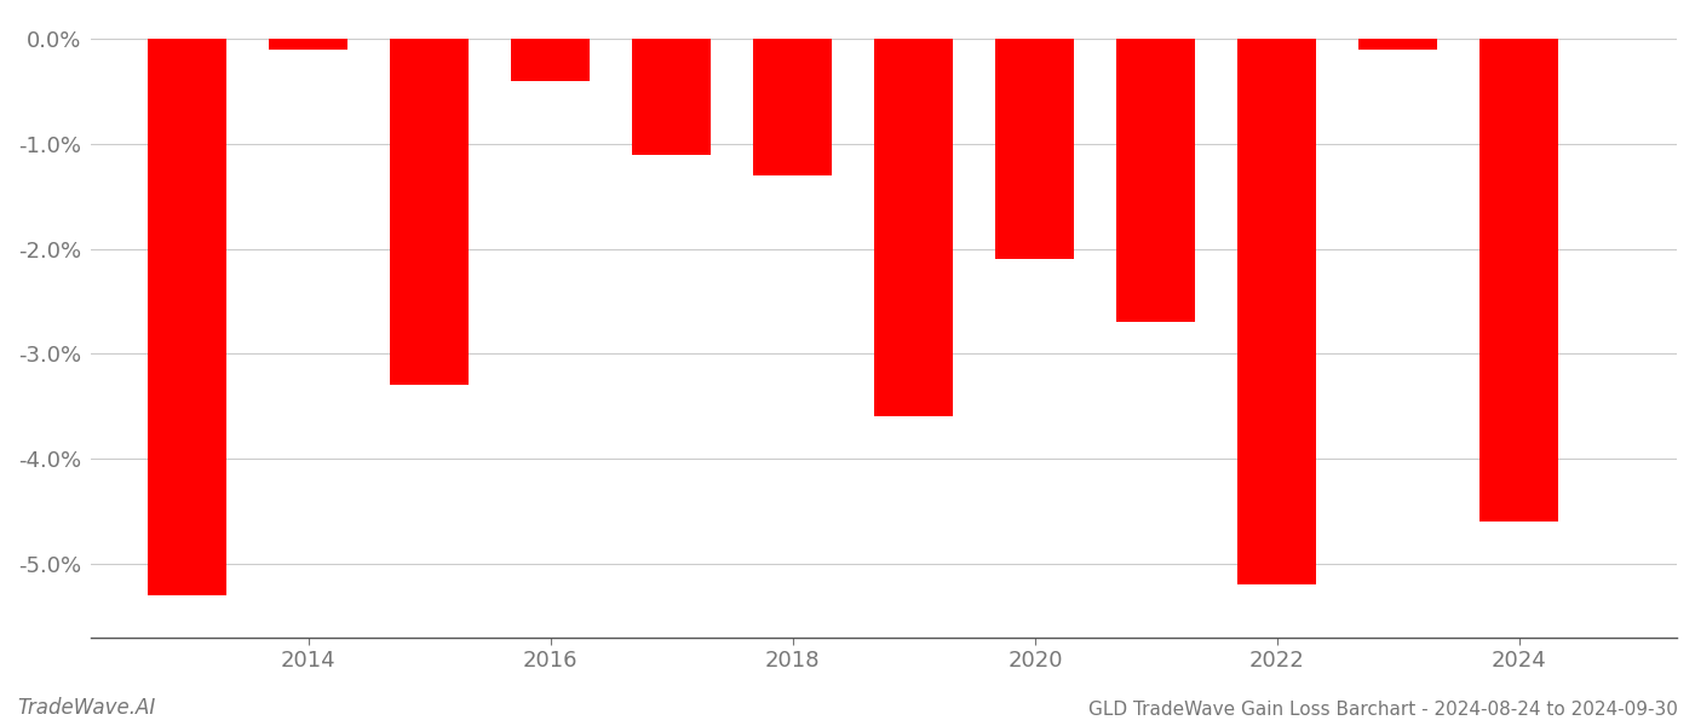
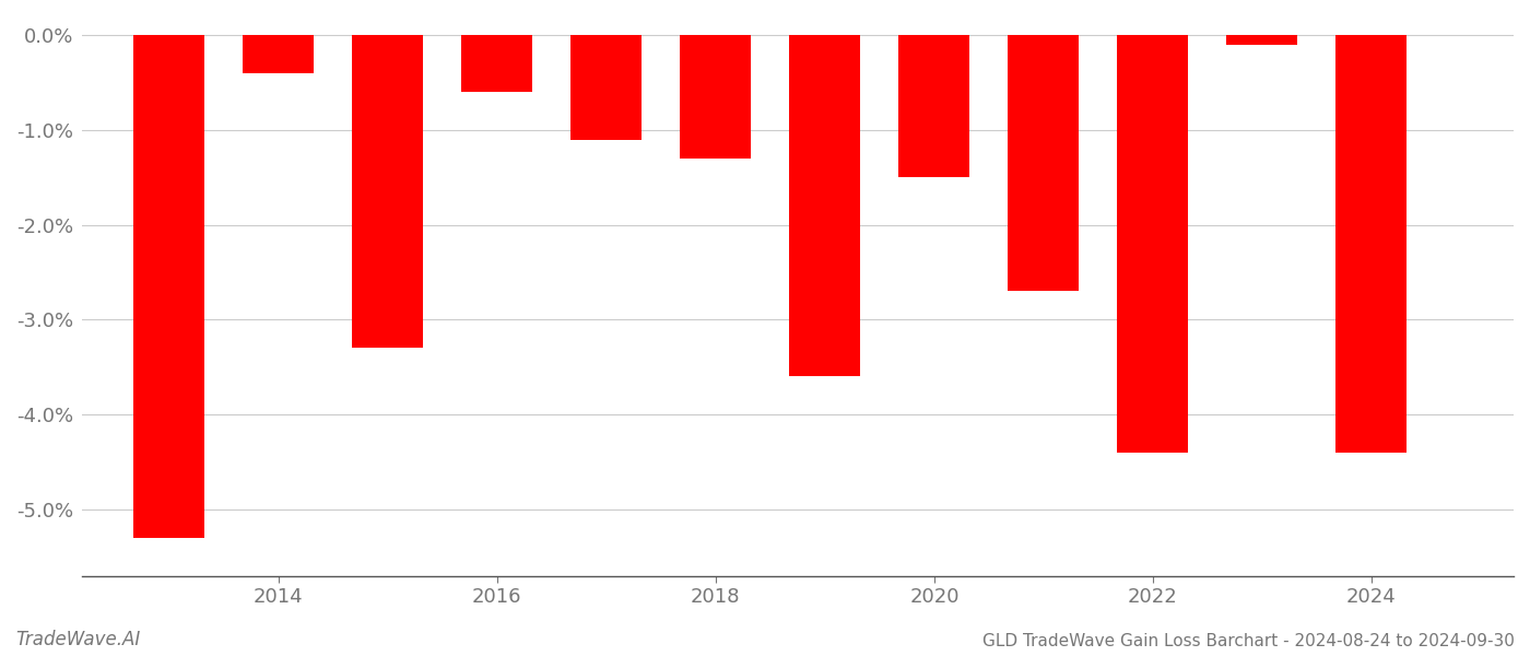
2014: -0.1% -> -0.4%
2016: -0.4% -> -0.6%
2020: -2.1% -> -1.5%
2022: -5.2% -> -4.4%
2024: -4.6% -> -4.4%
